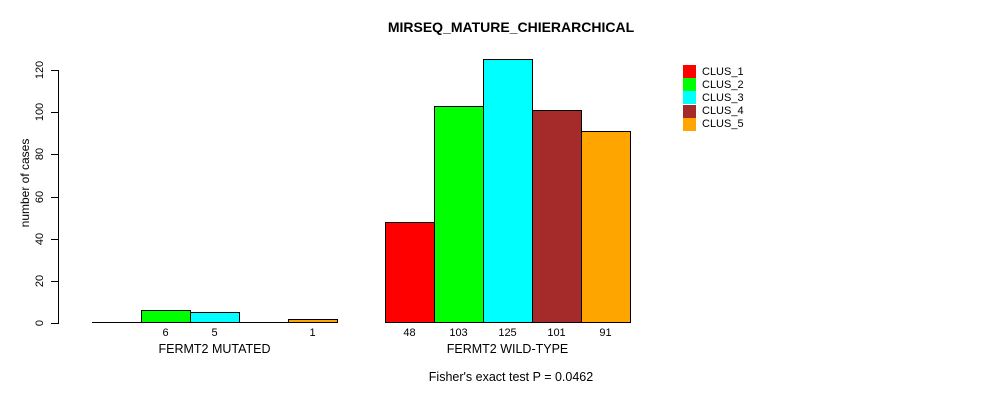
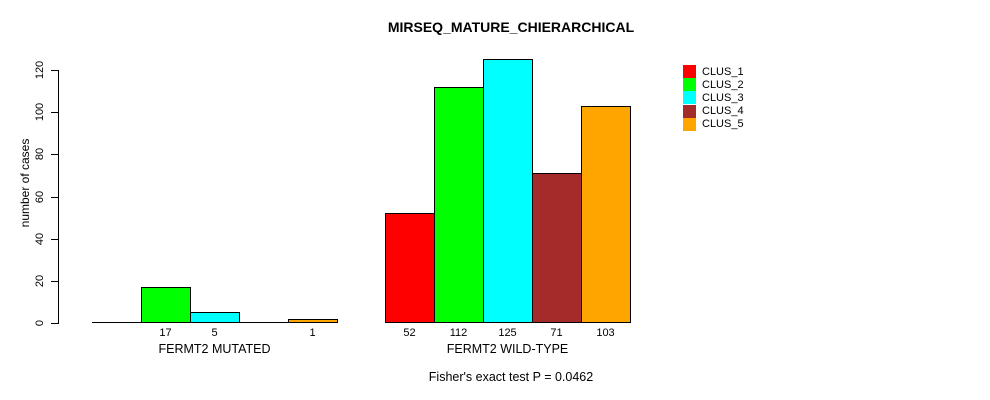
CLUS_2/FERMT2 MUTATED: 6 -> 17
CLUS_1/FERMT2 WILD-TYPE: 48 -> 52
CLUS_2/FERMT2 WILD-TYPE: 103 -> 112
CLUS_4/FERMT2 WILD-TYPE: 101 -> 71
CLUS_5/FERMT2 WILD-TYPE: 91 -> 103
